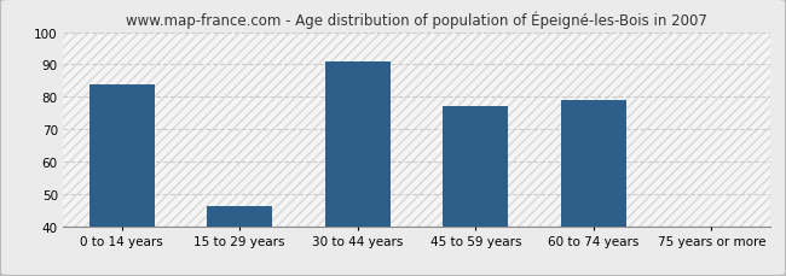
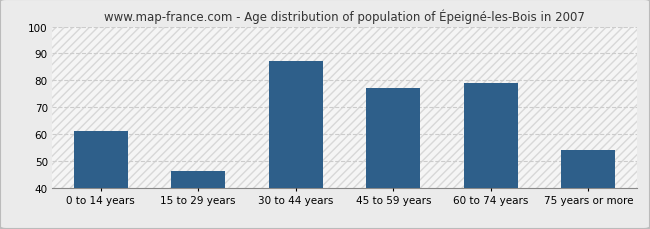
0 to 14 years: 84 -> 61
30 to 44 years: 91 -> 87
75 years or more: 40 -> 54
